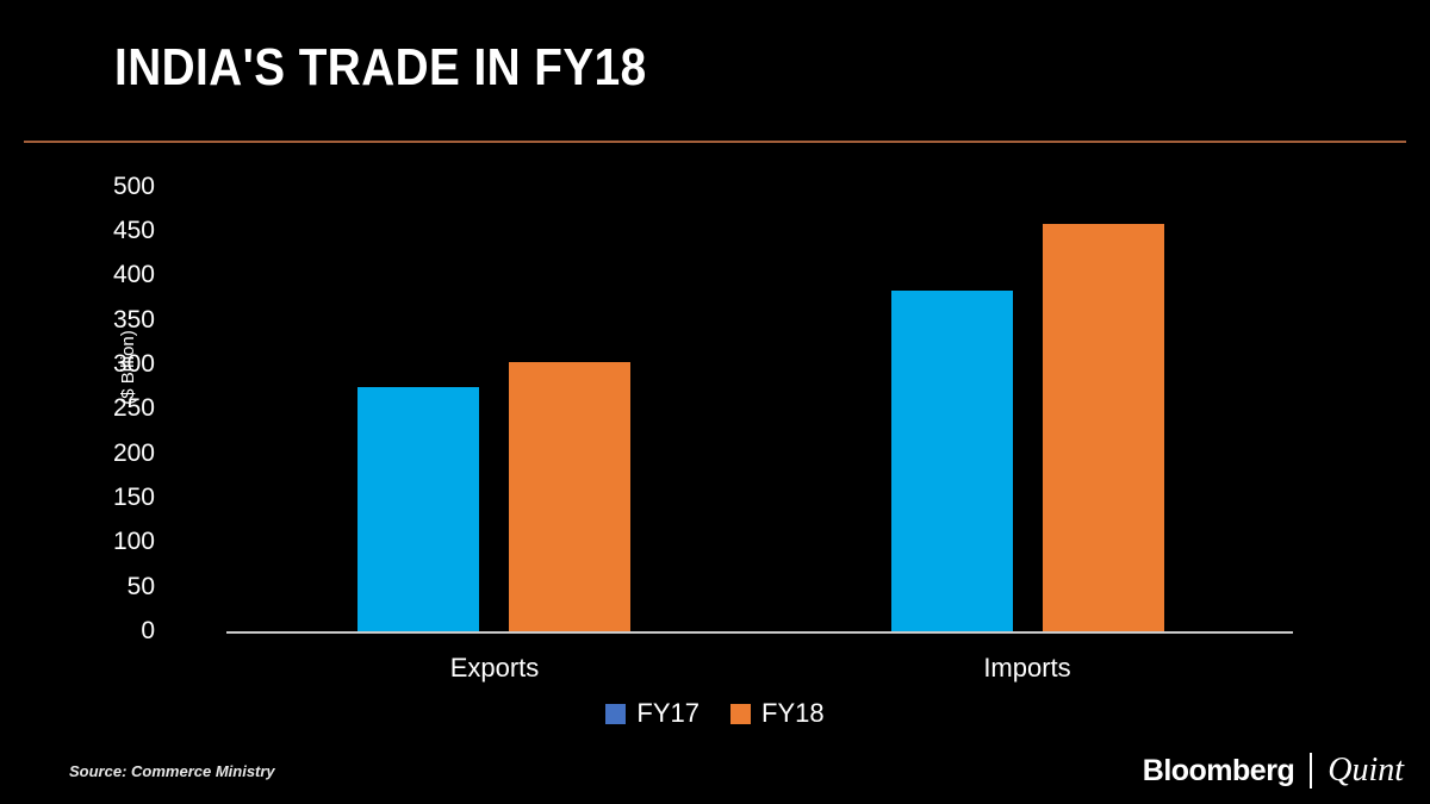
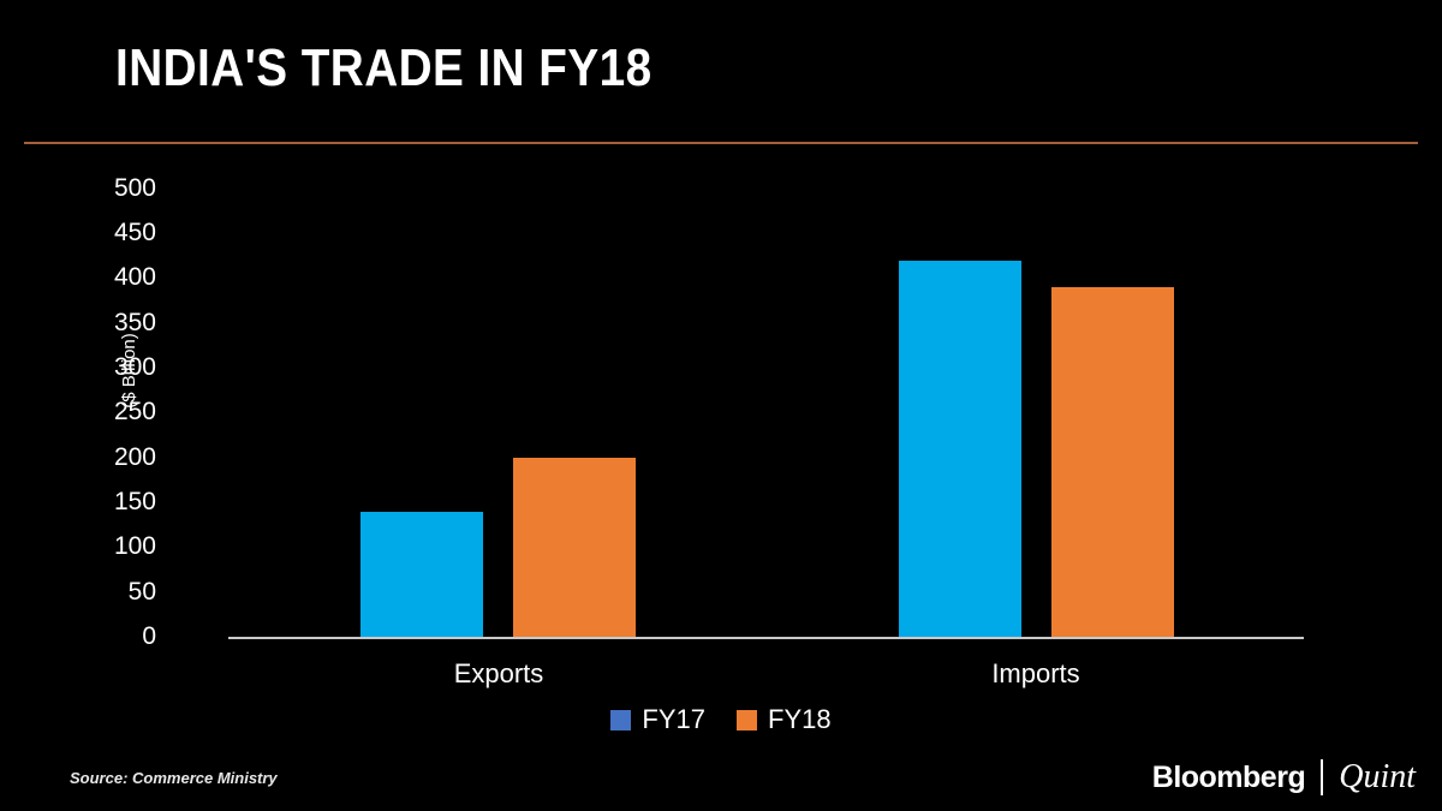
FY17/Exports: 280 -> 140
FY18/Exports: 300 -> 200
FY17/Imports: 380 -> 420
FY18/Imports: 460 -> 390
